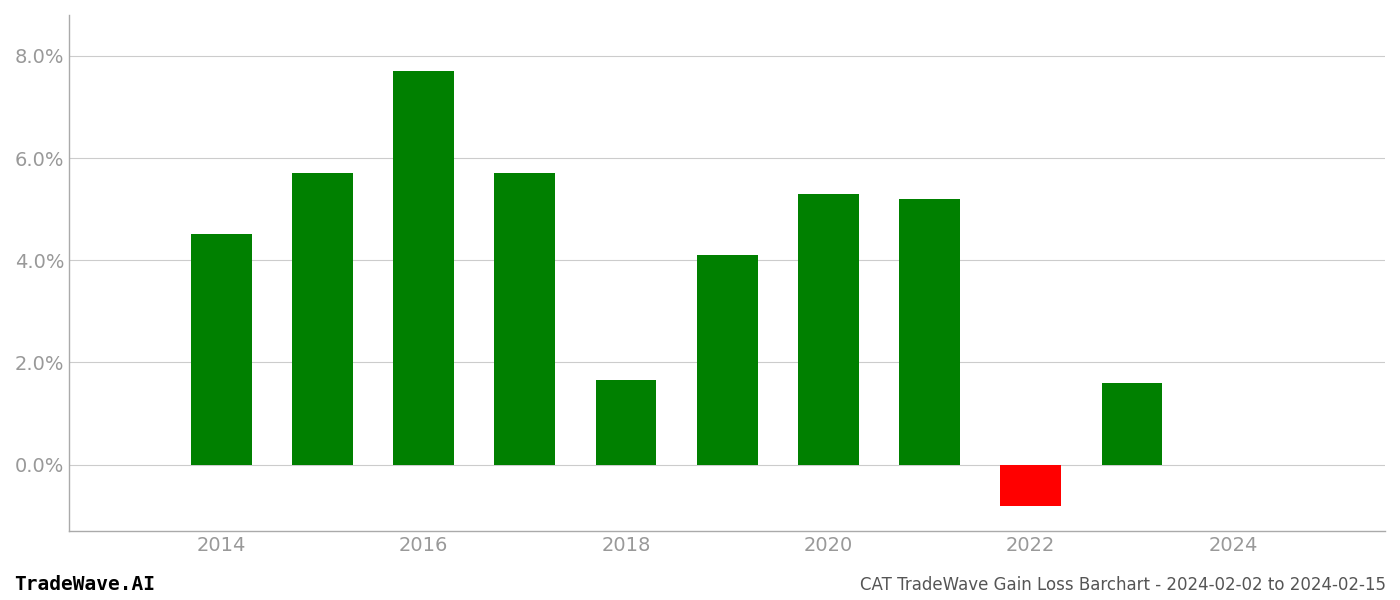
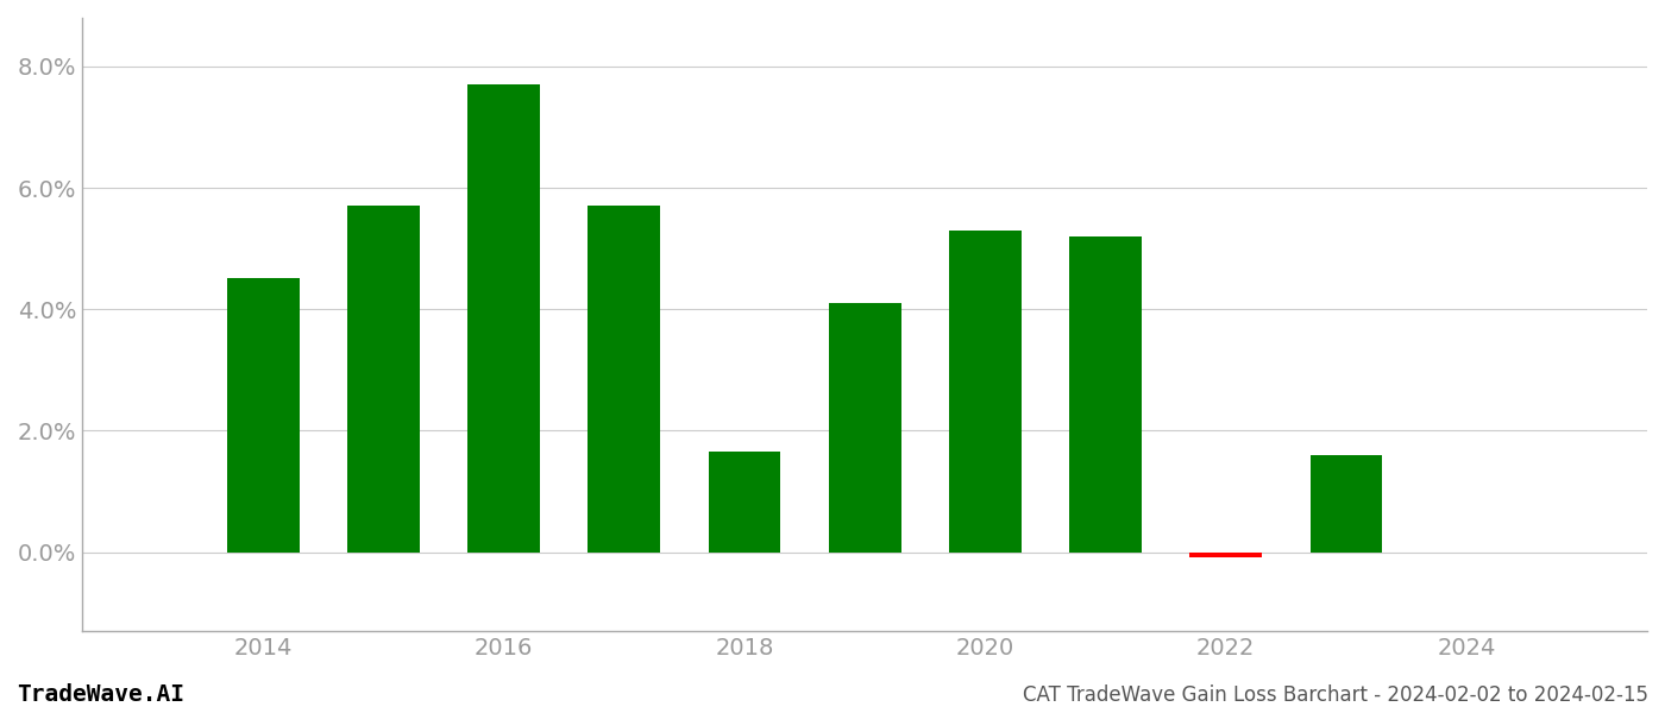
2022: -0.80% -> -0.08%
